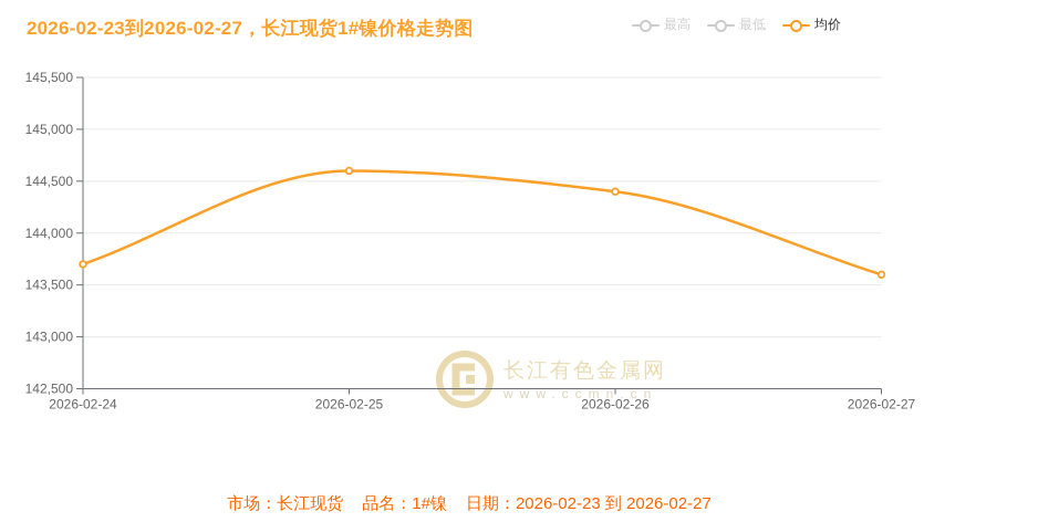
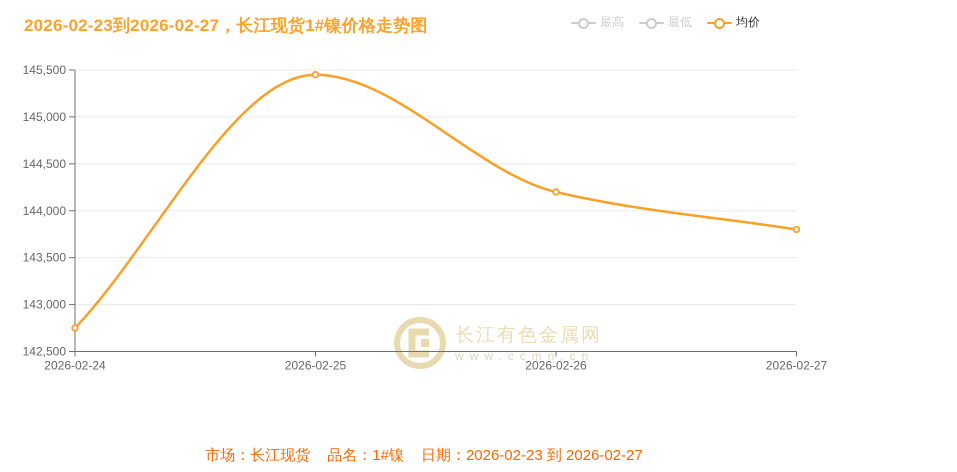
2026-02-24: 143700 -> 142800
2026-02-25: 144600 -> 145400
2026-02-26: 144400 -> 144200
2026-02-27: 143600 -> 143800
